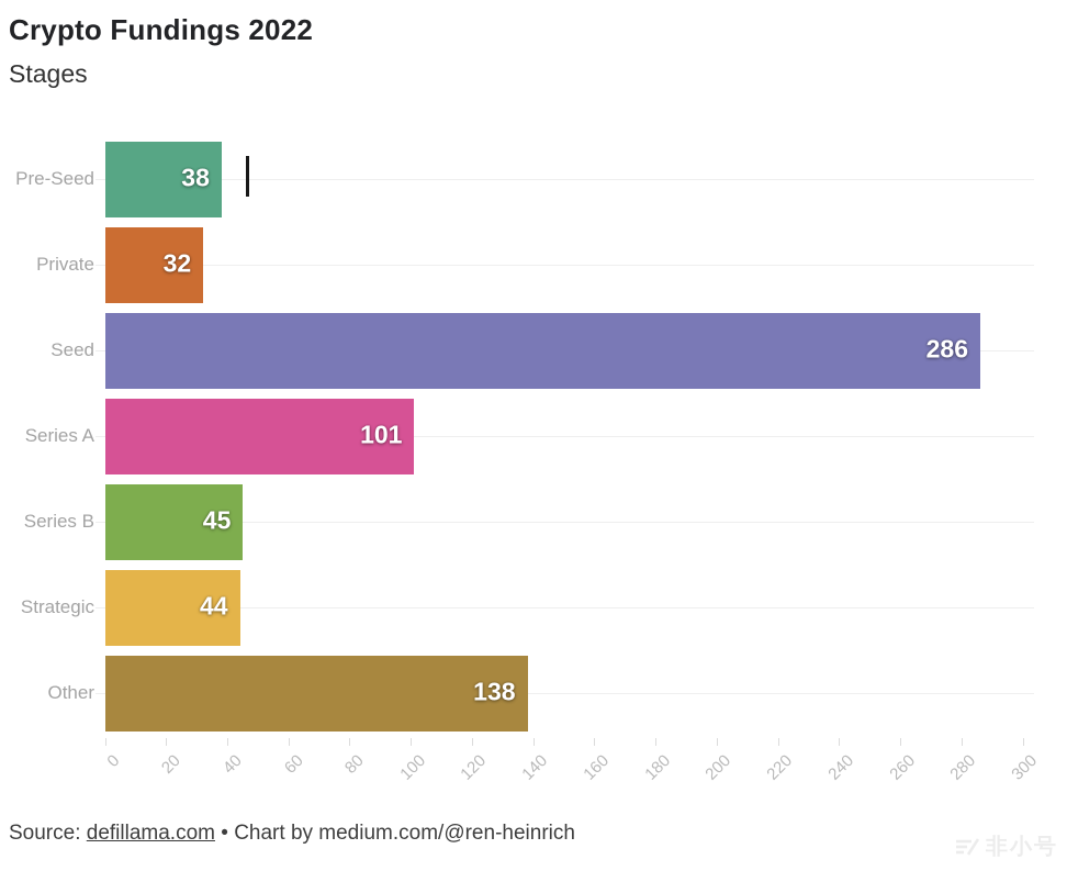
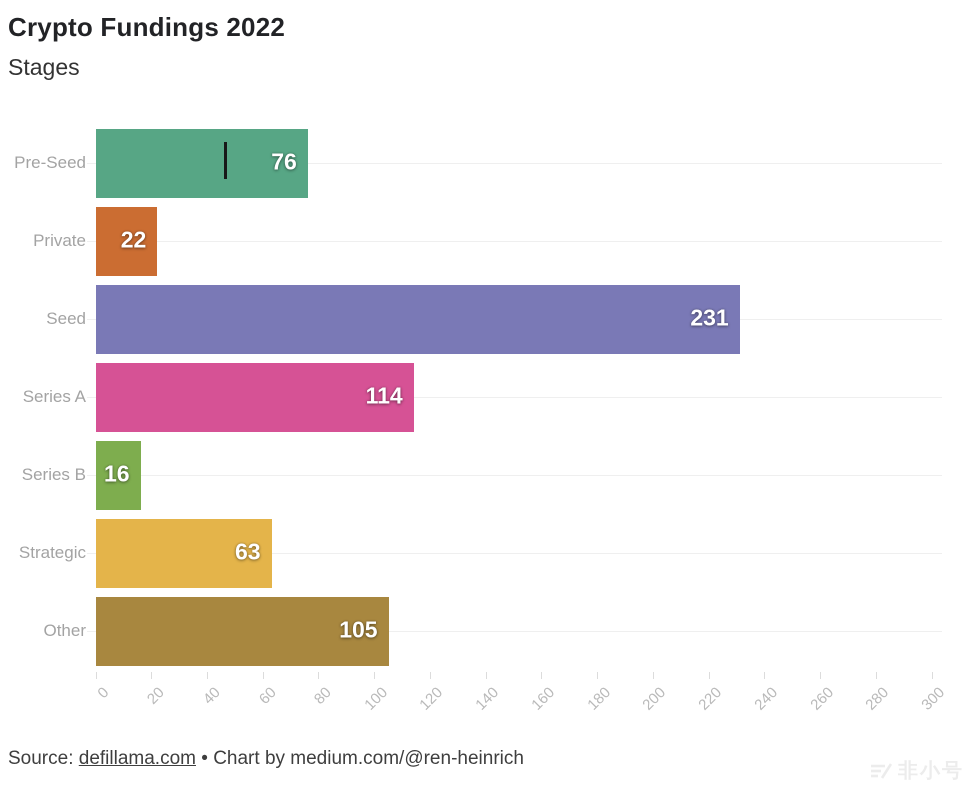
Pre-Seed: 38 -> 76
Private: 32 -> 22
Seed: 286 -> 231
Series A: 101 -> 114
Series B: 45 -> 16
Strategic: 44 -> 63
Other: 138 -> 105
